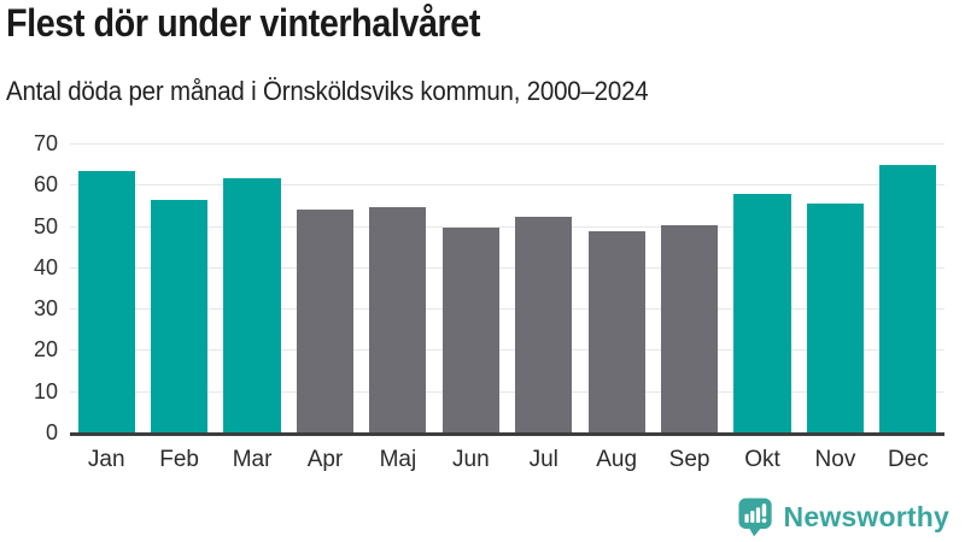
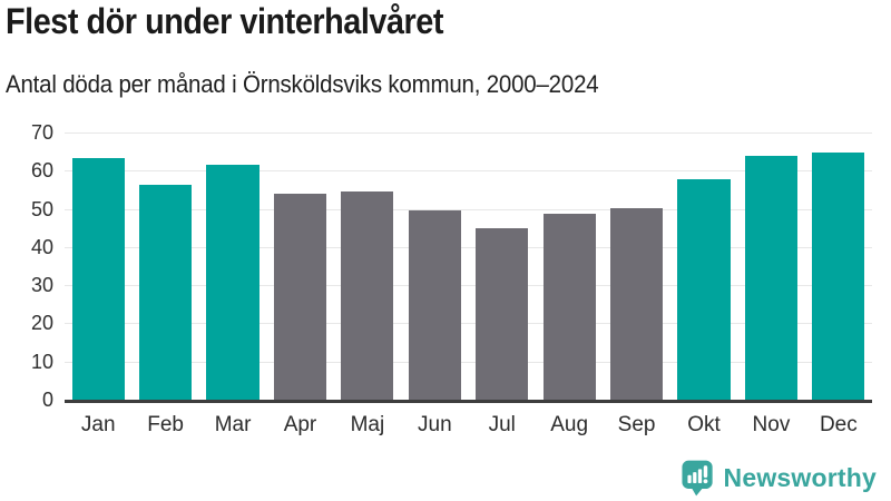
Jul: 52 -> 45
Nov: 55 -> 64
